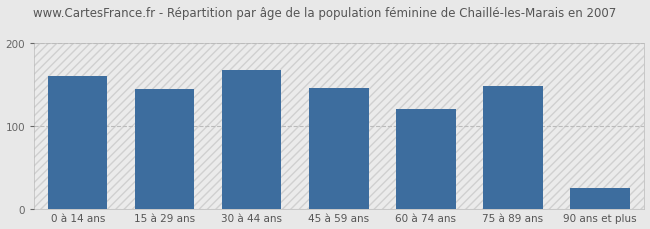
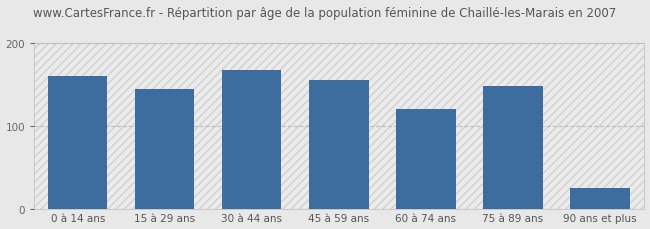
45 à 59 ans: 146 -> 155
